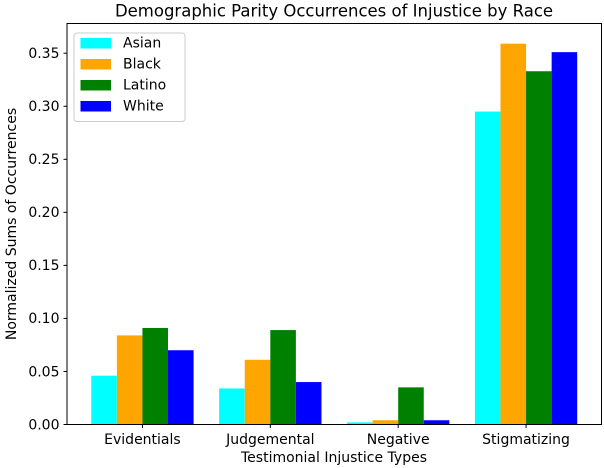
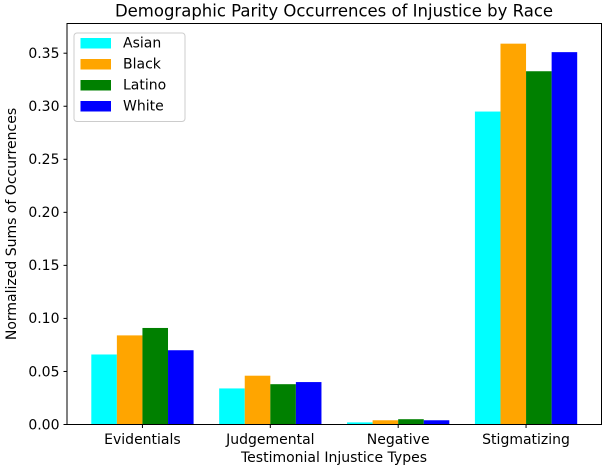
Asian/Evidentials: 0.046 -> 0.066
Black/Judgemental: 0.061 -> 0.046
Latino/Judgemental: 0.089 -> 0.038
Latino/Negative: 0.035 -> 0.005
